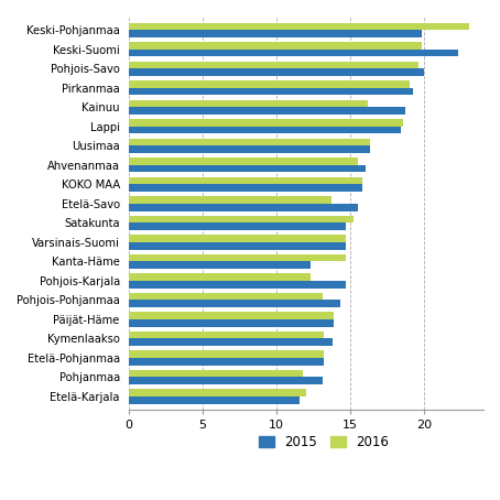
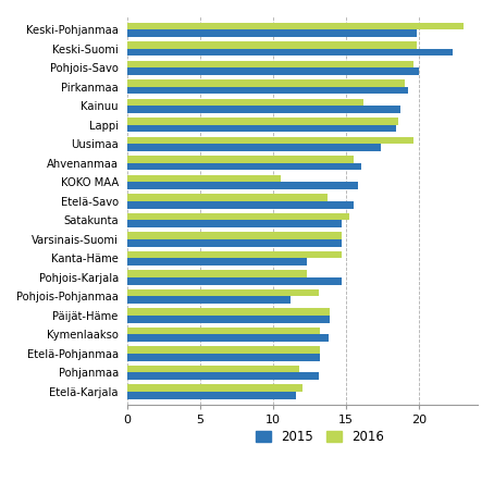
2016/Uusimaa: 16.3 -> 19.6
2015/Uusimaa: 16.3 -> 17.4
2016/KOKO MAA: 15.8 -> 10.5
2015/Pohjois-Pohjanmaa: 14.3 -> 11.2
